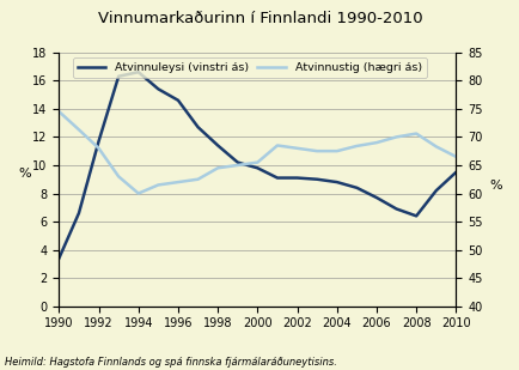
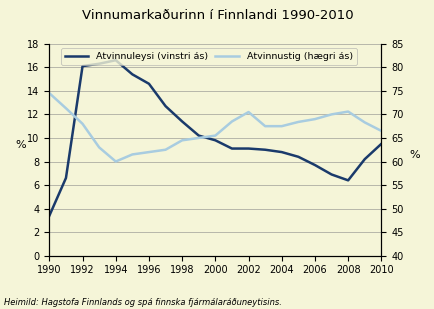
Atvinnuleysi (vinstri ás)/1992: 11.7 -> 16.1
Atvinnustig (hægri ás)/2002: 68.0 -> 70.5
